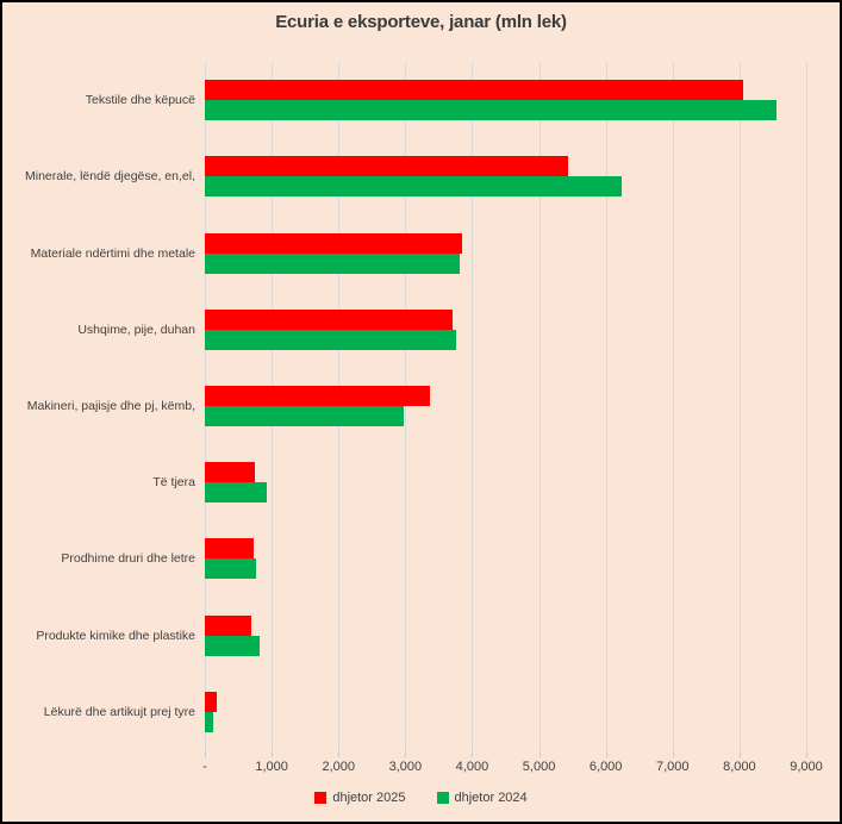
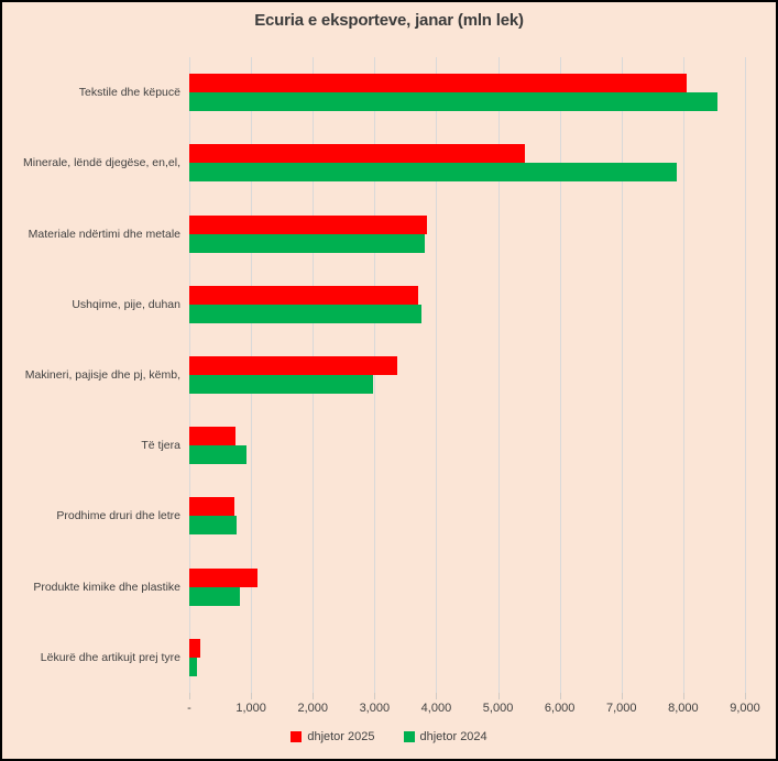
dhjetor 2024/Minerale, lëndë djegëse, en,el,: 6200 -> 7900
dhjetor 2025/Produkte kimike dhe plastike: 700 -> 1100
